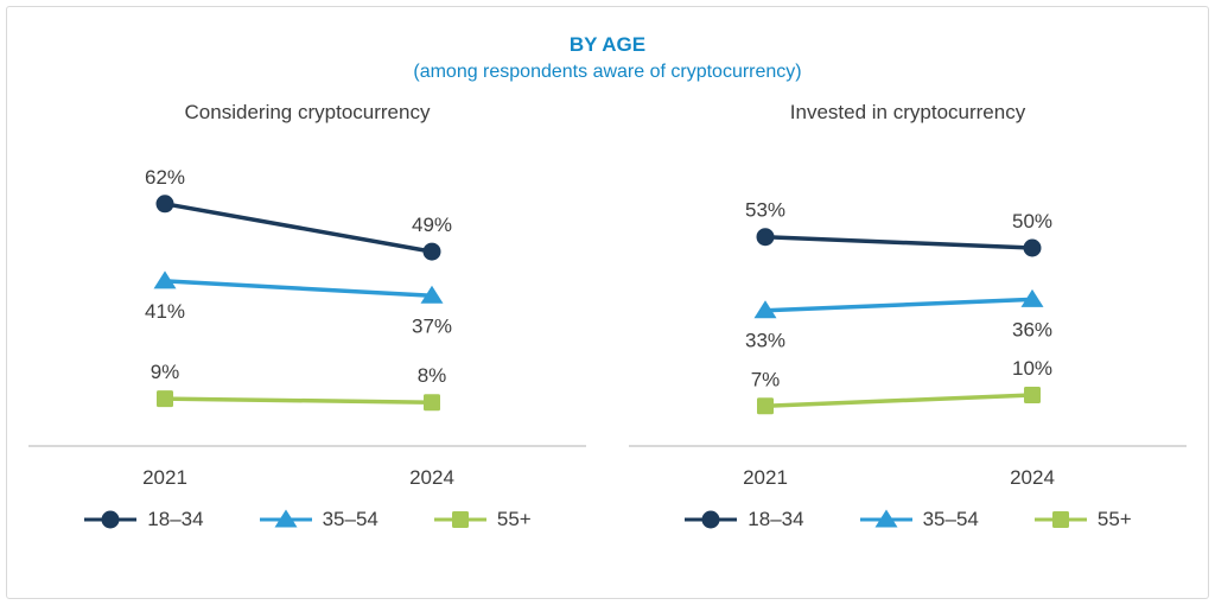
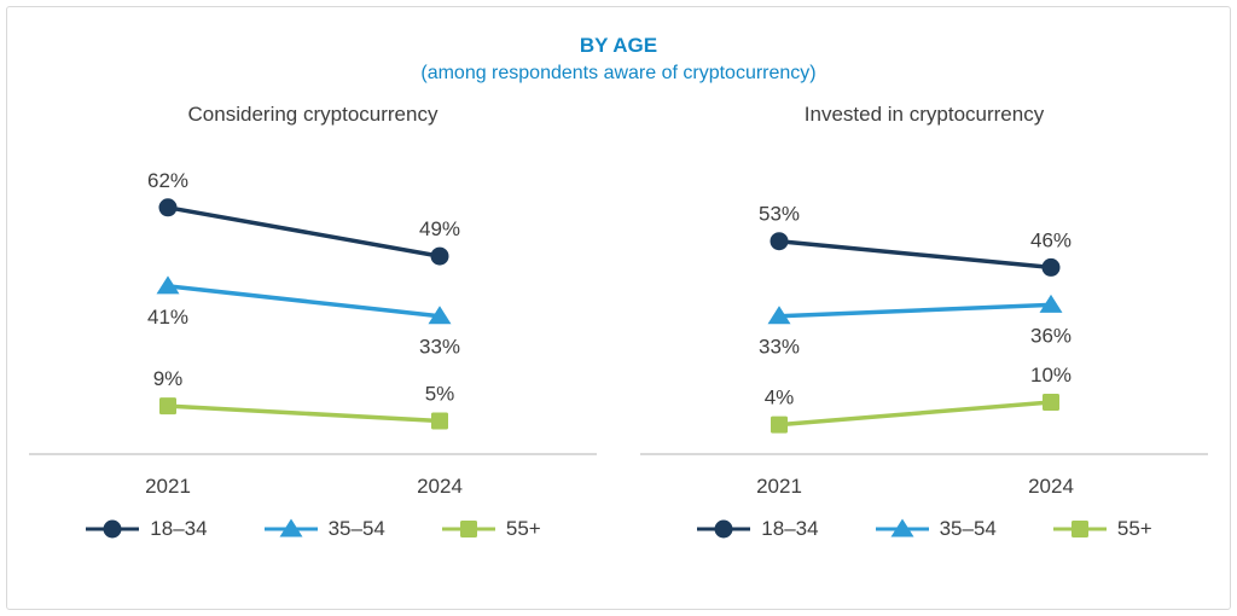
Considering cryptocurrency/35–54/2024: 37% -> 33%
Considering cryptocurrency/55+/2024: 8% -> 5%
Invested in cryptocurrency/55+/2021: 7% -> 4%
Invested in cryptocurrency/18–34/2024: 50% -> 46%
